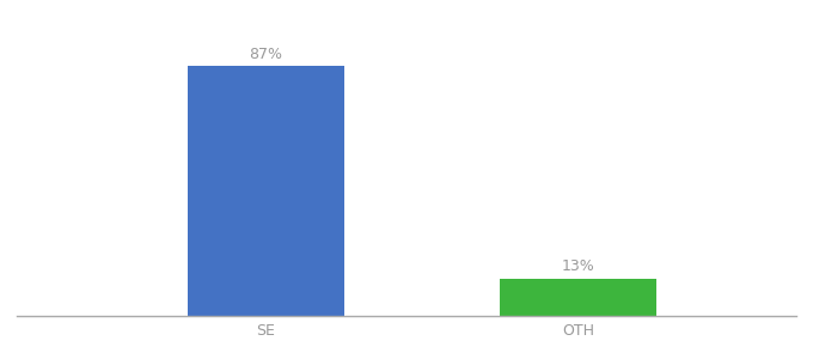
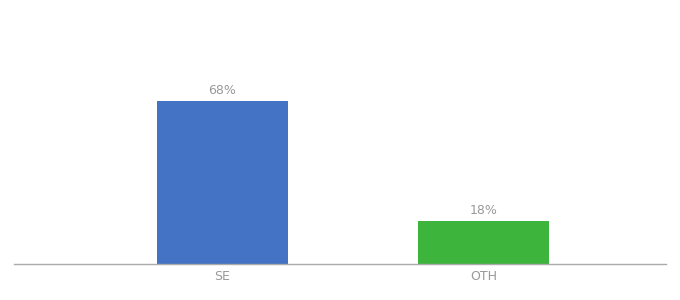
SE: 87% -> 68%
OTH: 13% -> 18%
